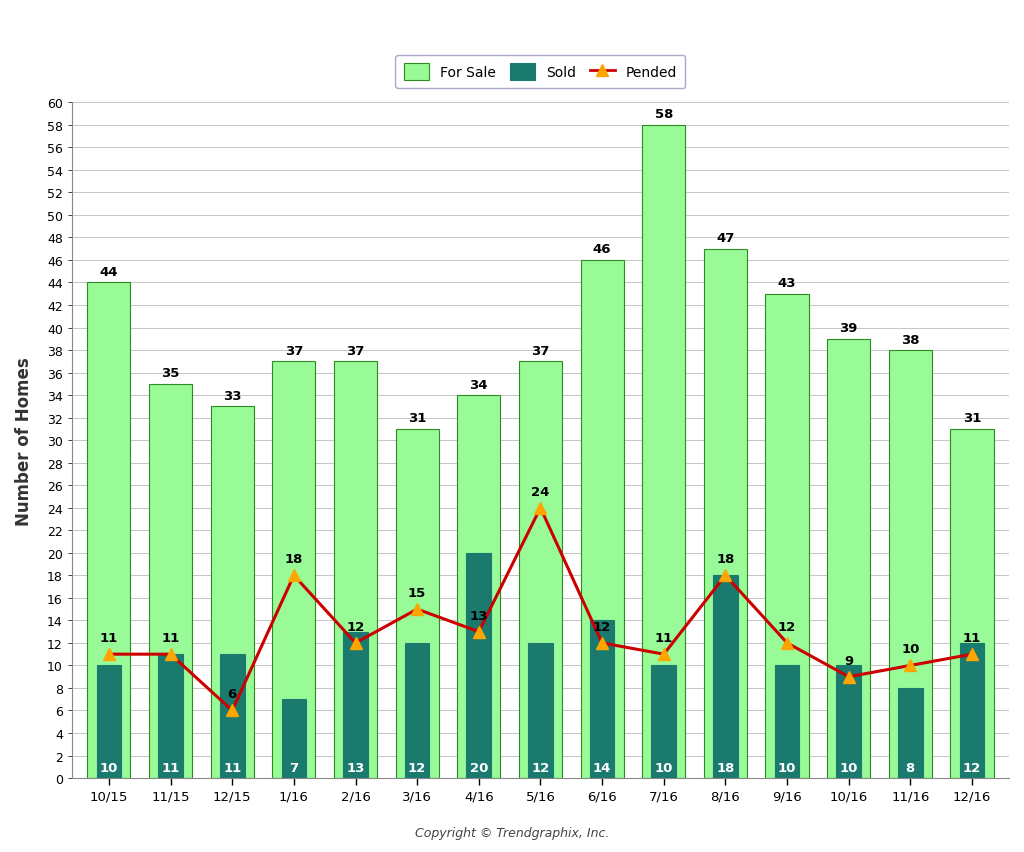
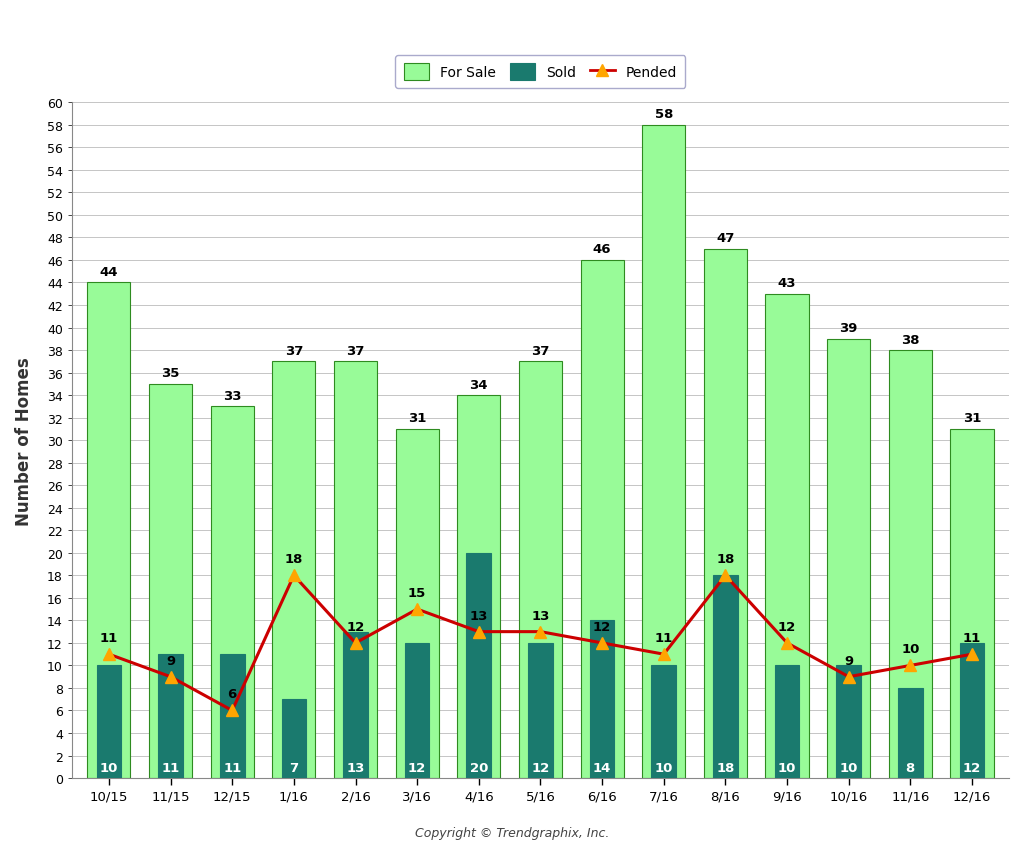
Pended/11/15: 11 -> 9
Pended/5/16: 24 -> 13
